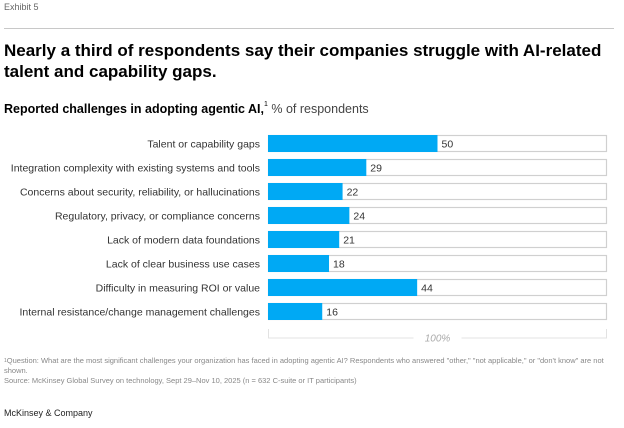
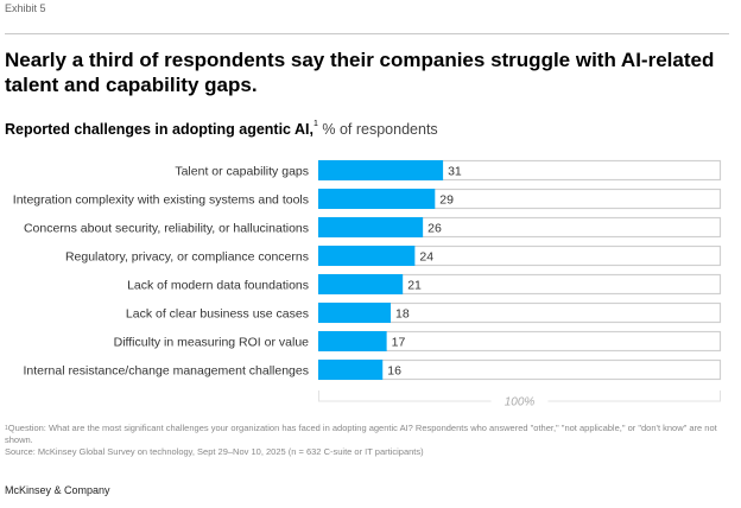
Talent or capability gaps: 50 -> 31
Concerns about security, reliability, or hallucinations: 22 -> 26
Difficulty in measuring ROI or value: 44 -> 17
